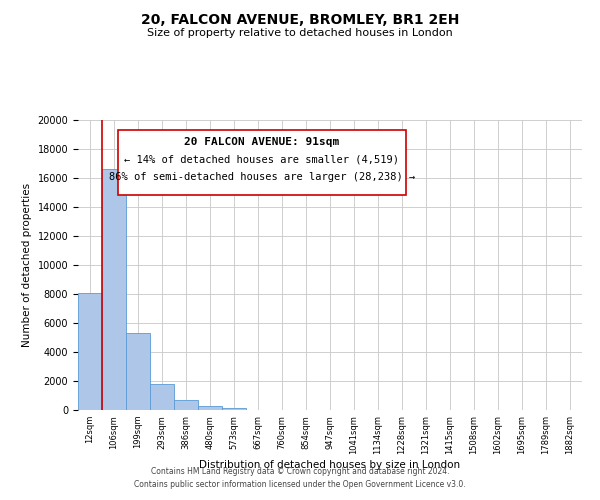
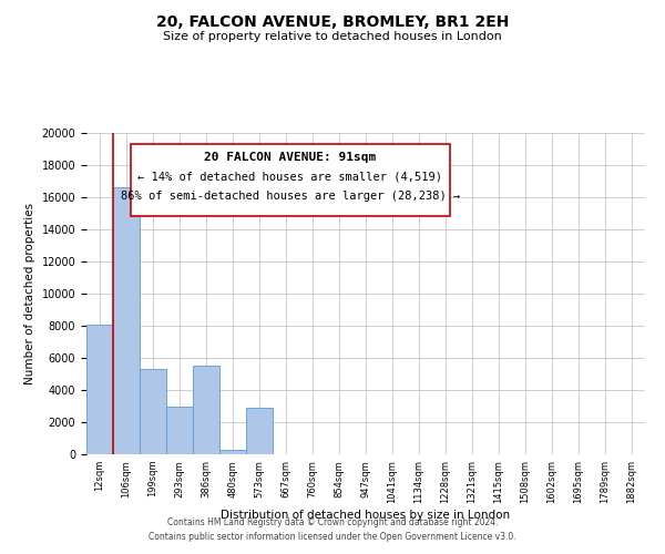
293sqm: 1800 -> 3000
386sqm: 700 -> 5500
573sqm: 200 -> 2900
